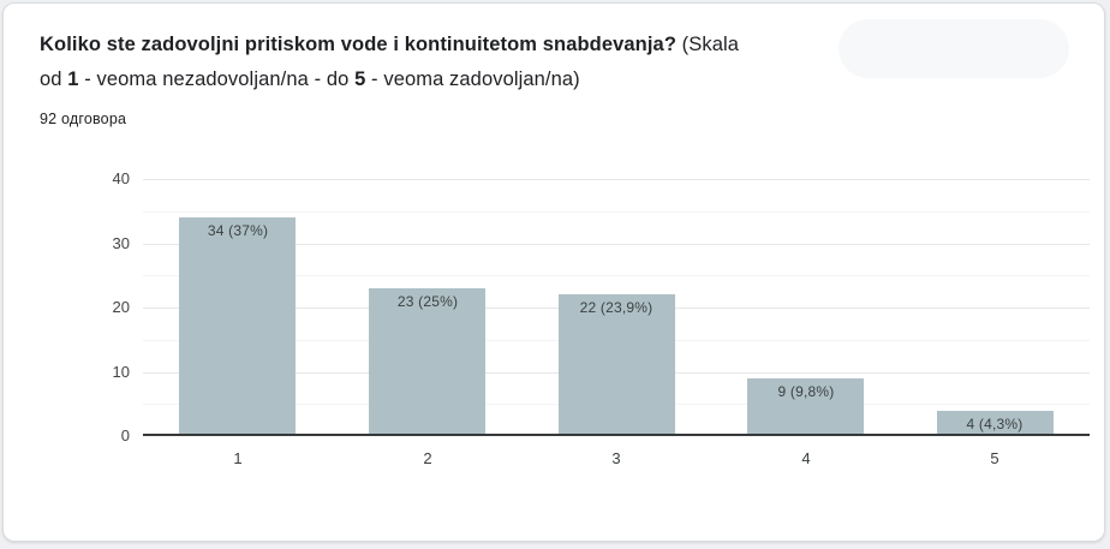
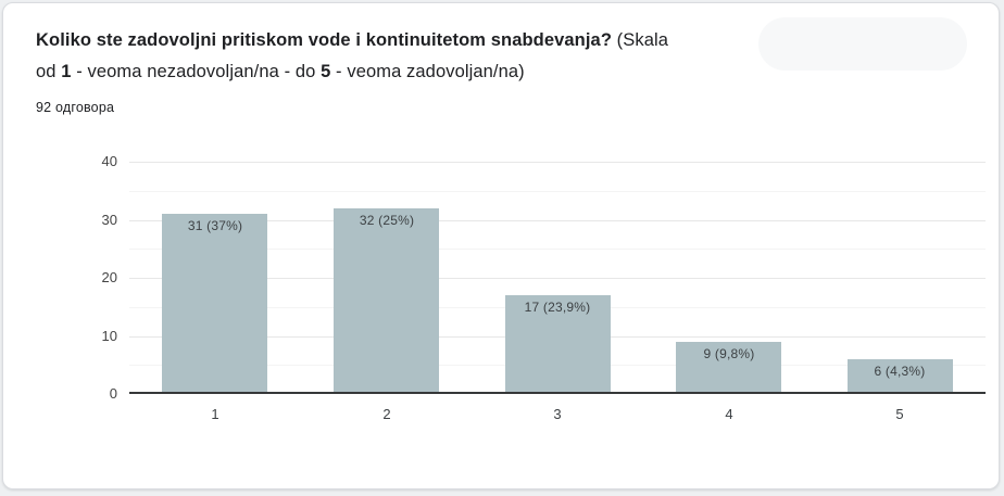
1: 34 -> 31
2: 23 -> 32
3: 22 -> 17
5: 4 -> 6
